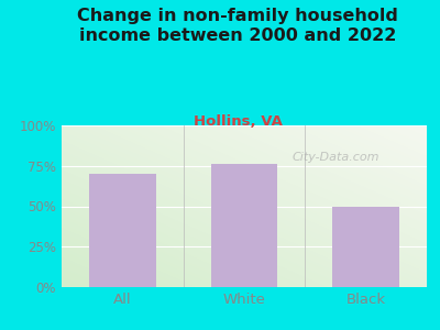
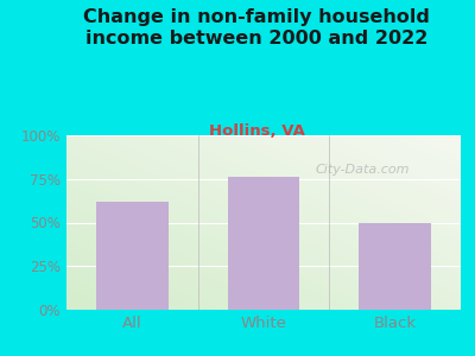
All: 70% -> 62%
